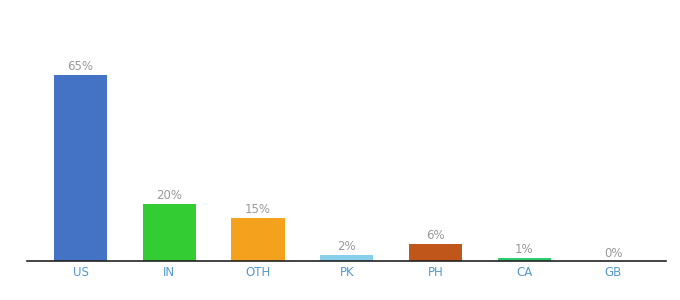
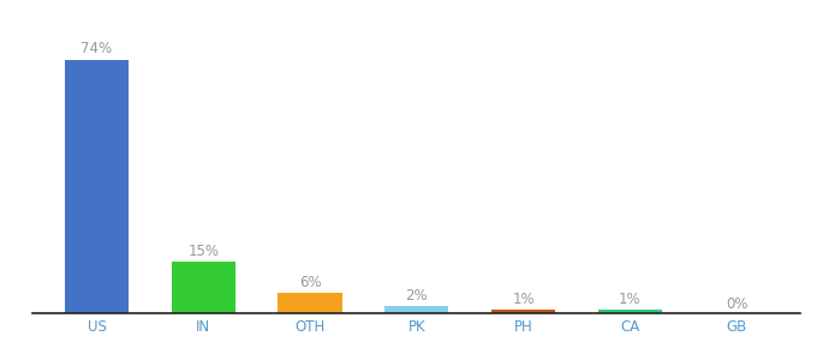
US: 65% -> 74%
IN: 20% -> 15%
OTH: 15% -> 6%
PH: 6% -> 1%
